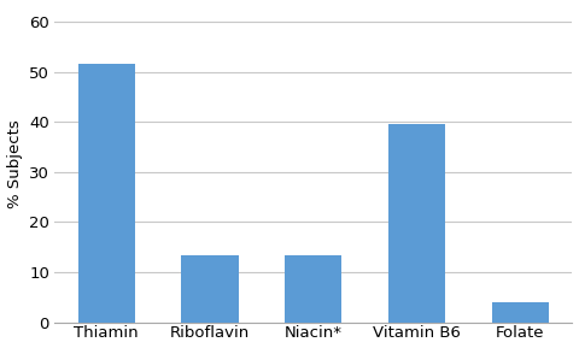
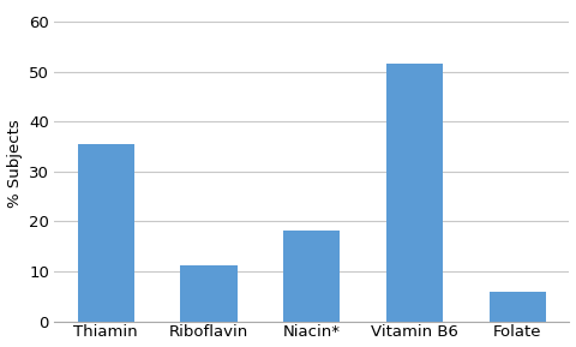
Thiamin: 51.5 -> 35.5
Riboflavin: 13.5 -> 11.2
Niacin*: 13.5 -> 18.2
Vitamin B6: 39.5 -> 51.7
Folate: 4.0 -> 5.9
